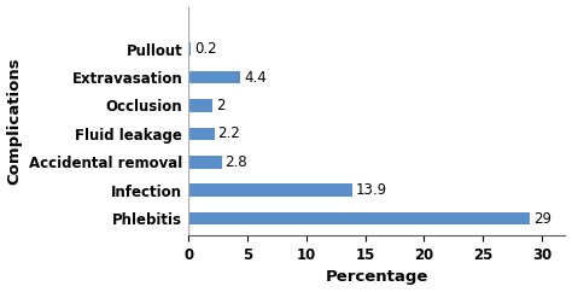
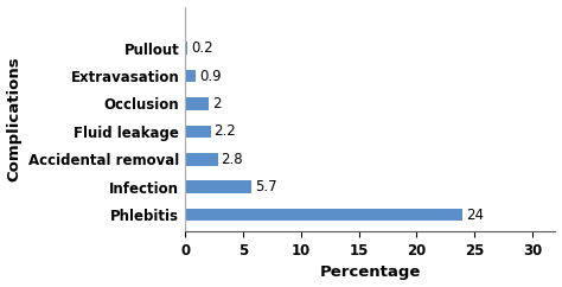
Extravasation: 4.4 -> 0.9
Infection: 13.9 -> 5.7
Phlebitis: 29 -> 24
